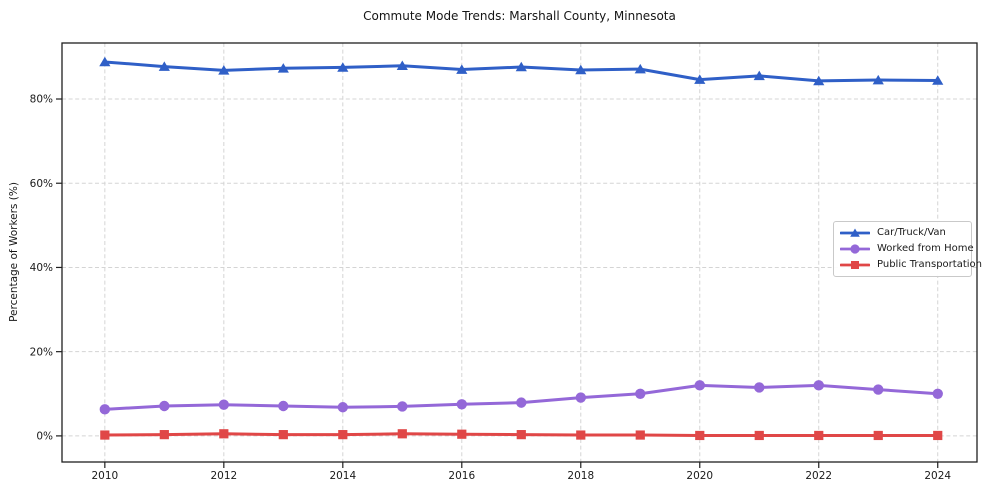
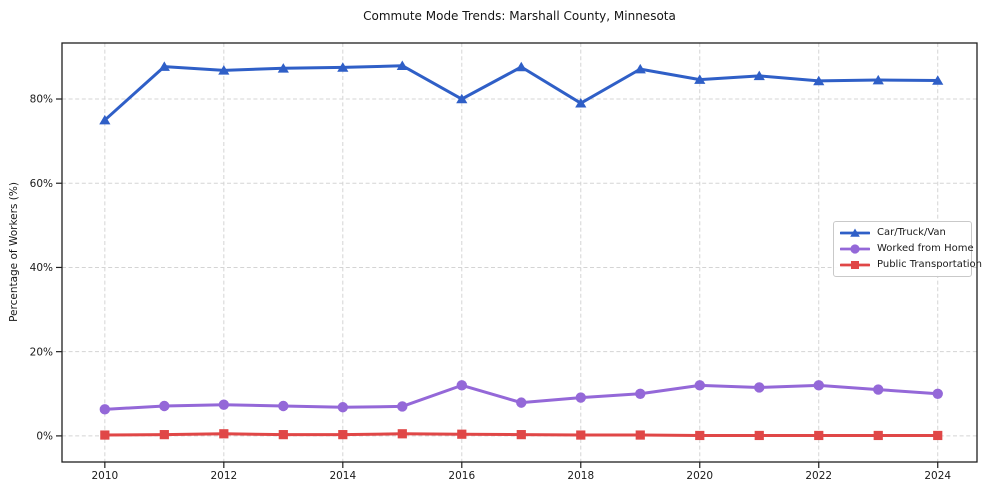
Car/Truck/Van/2010: 89% -> 75%
Car/Truck/Van/2016: 87% -> 80%
Worked from Home/2016: 8% -> 12%
Car/Truck/Van/2018: 87% -> 79%
